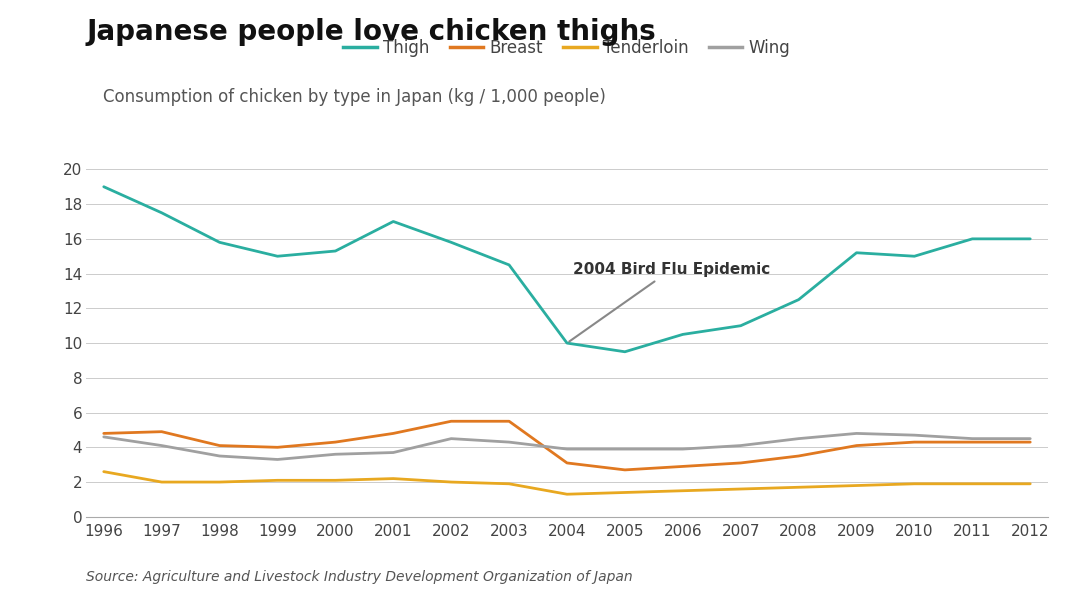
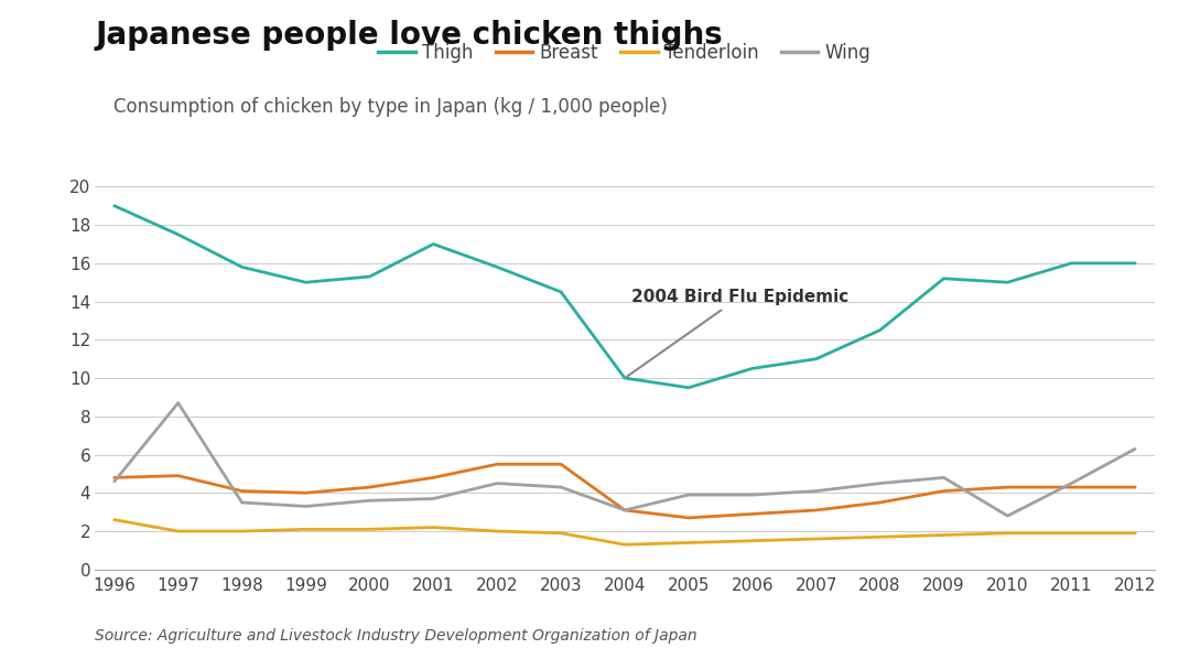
Wing/1997: 4.1 -> 8.7
Wing/2004: 3.9 -> 3.1
Wing/2010: 4.7 -> 2.8
Wing/2012: 4.5 -> 6.3
